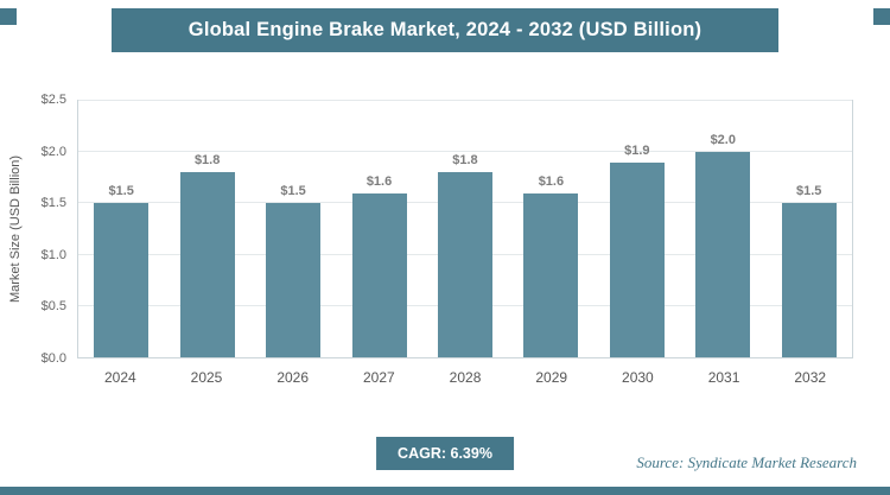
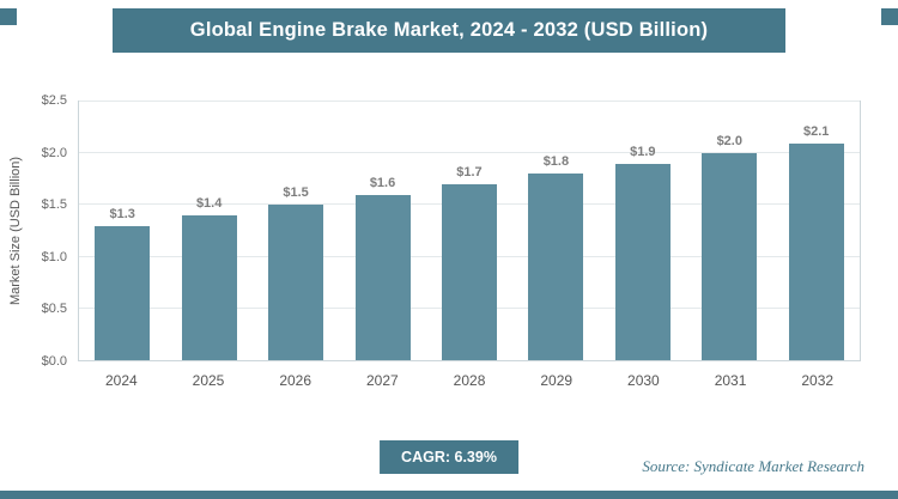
2024: $1.5 -> $1.3
2025: $1.8 -> $1.4
2028: $1.8 -> $1.7
2029: $1.6 -> $1.8
2032: $1.5 -> $2.1
